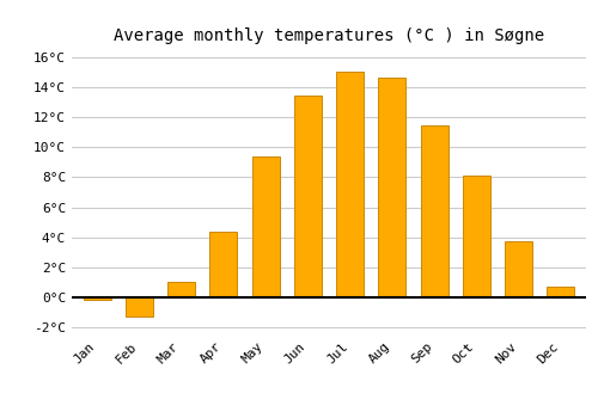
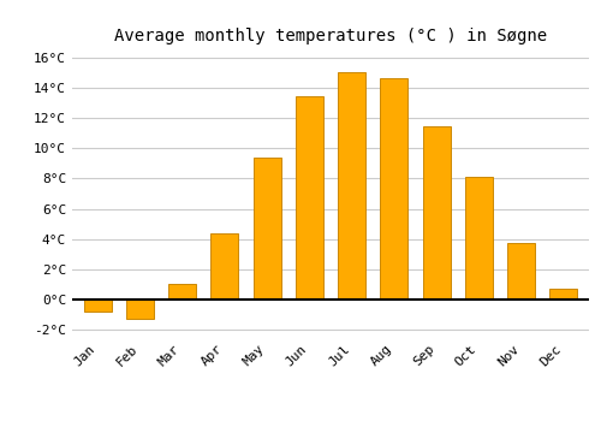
Jan: -0.2°C -> -0.8°C
